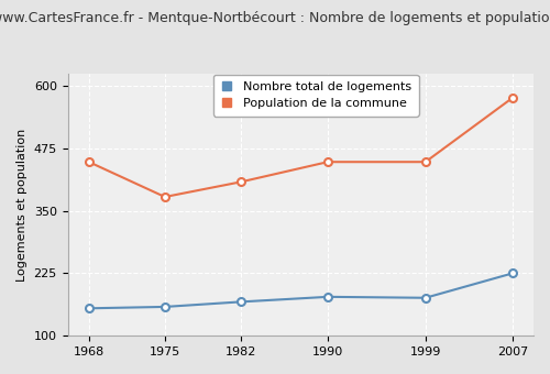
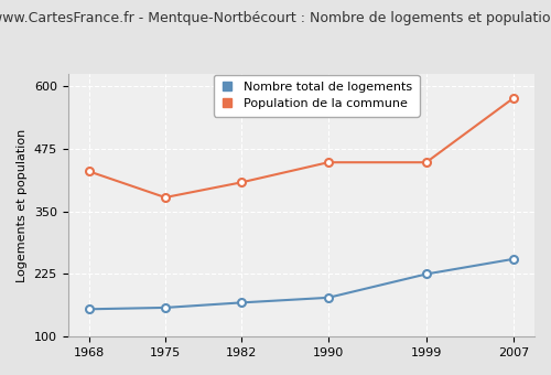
Population de la commune/1968: 448 -> 430
Nombre total de logements/1999: 176 -> 225
Nombre total de logements/2007: 225 -> 255
